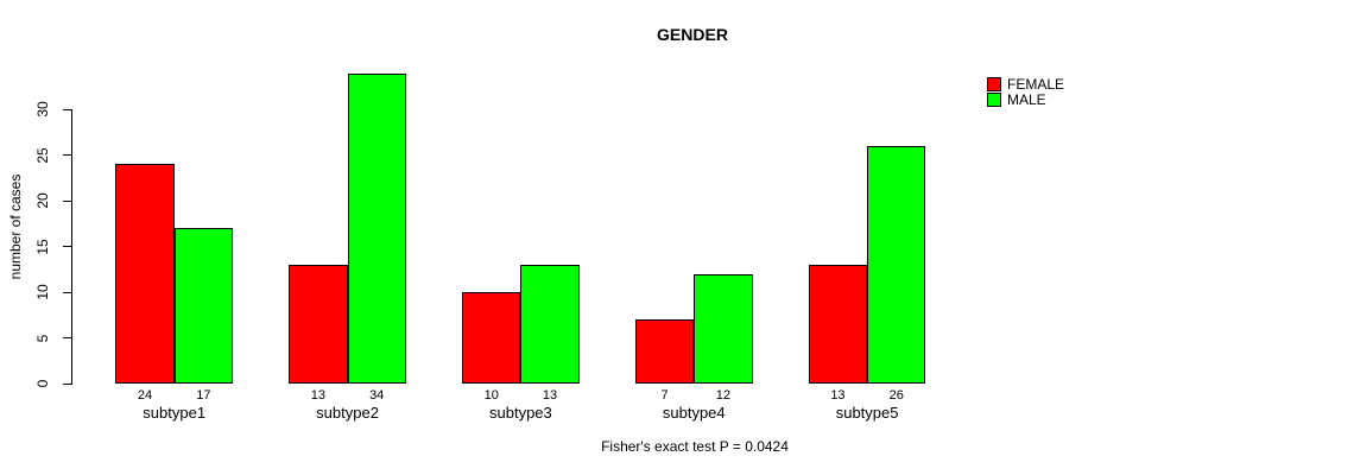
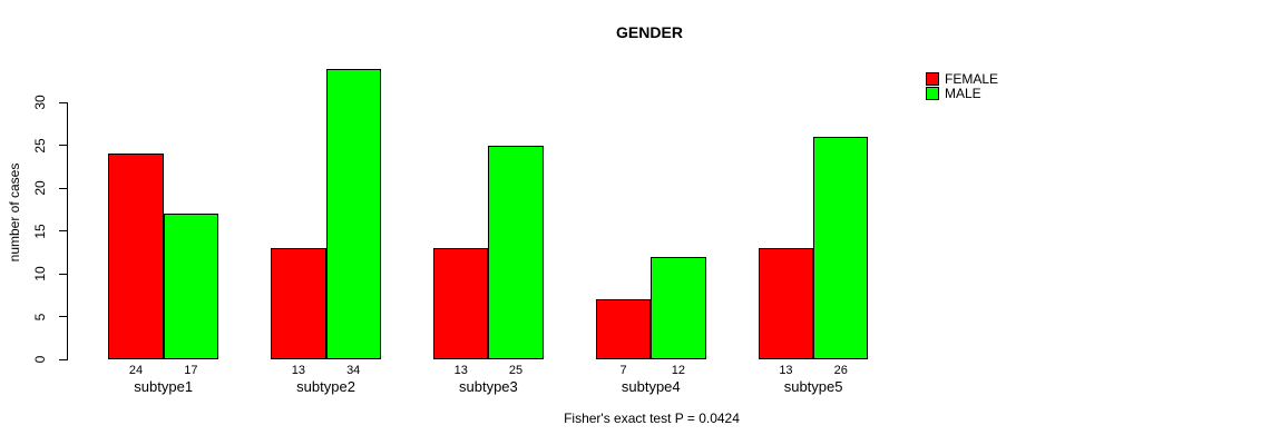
FEMALE/subtype3: 10 -> 13
MALE/subtype3: 13 -> 25
